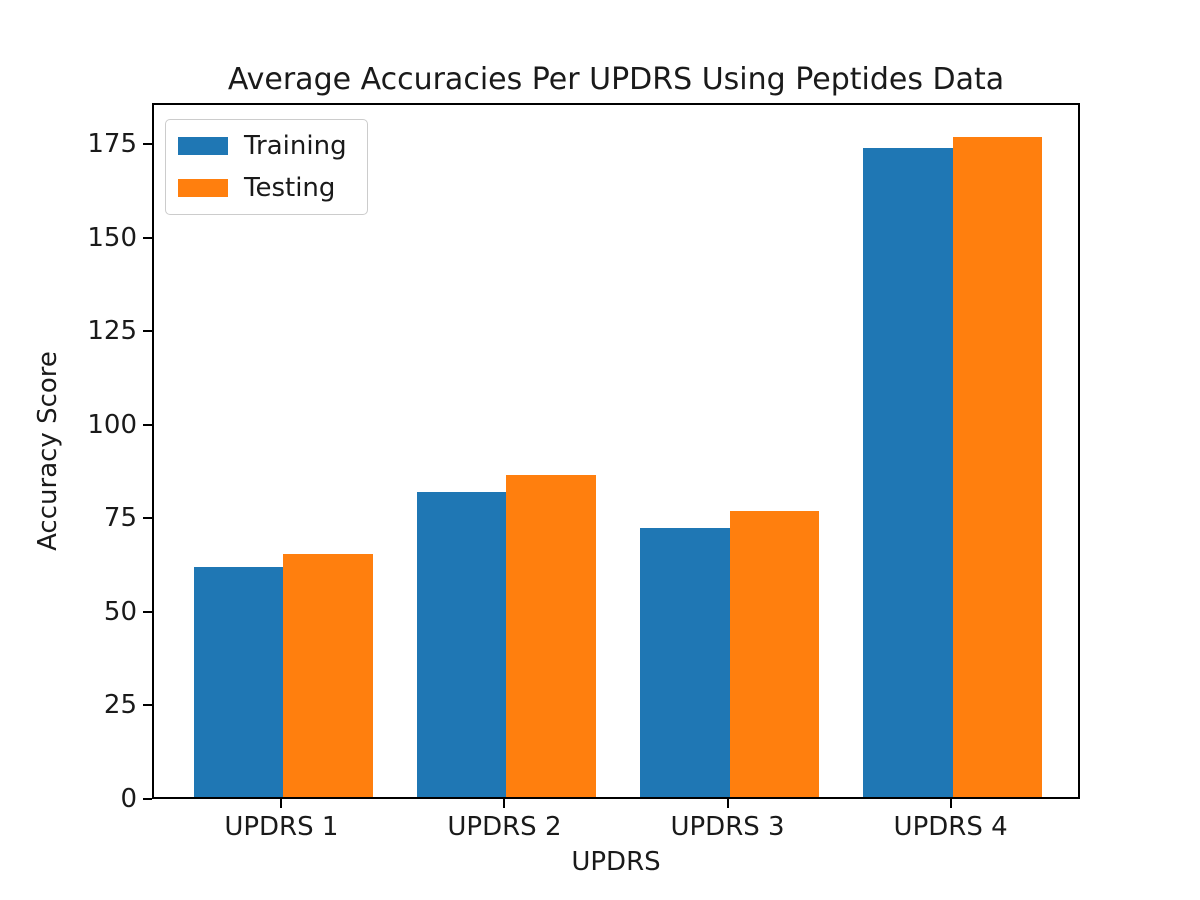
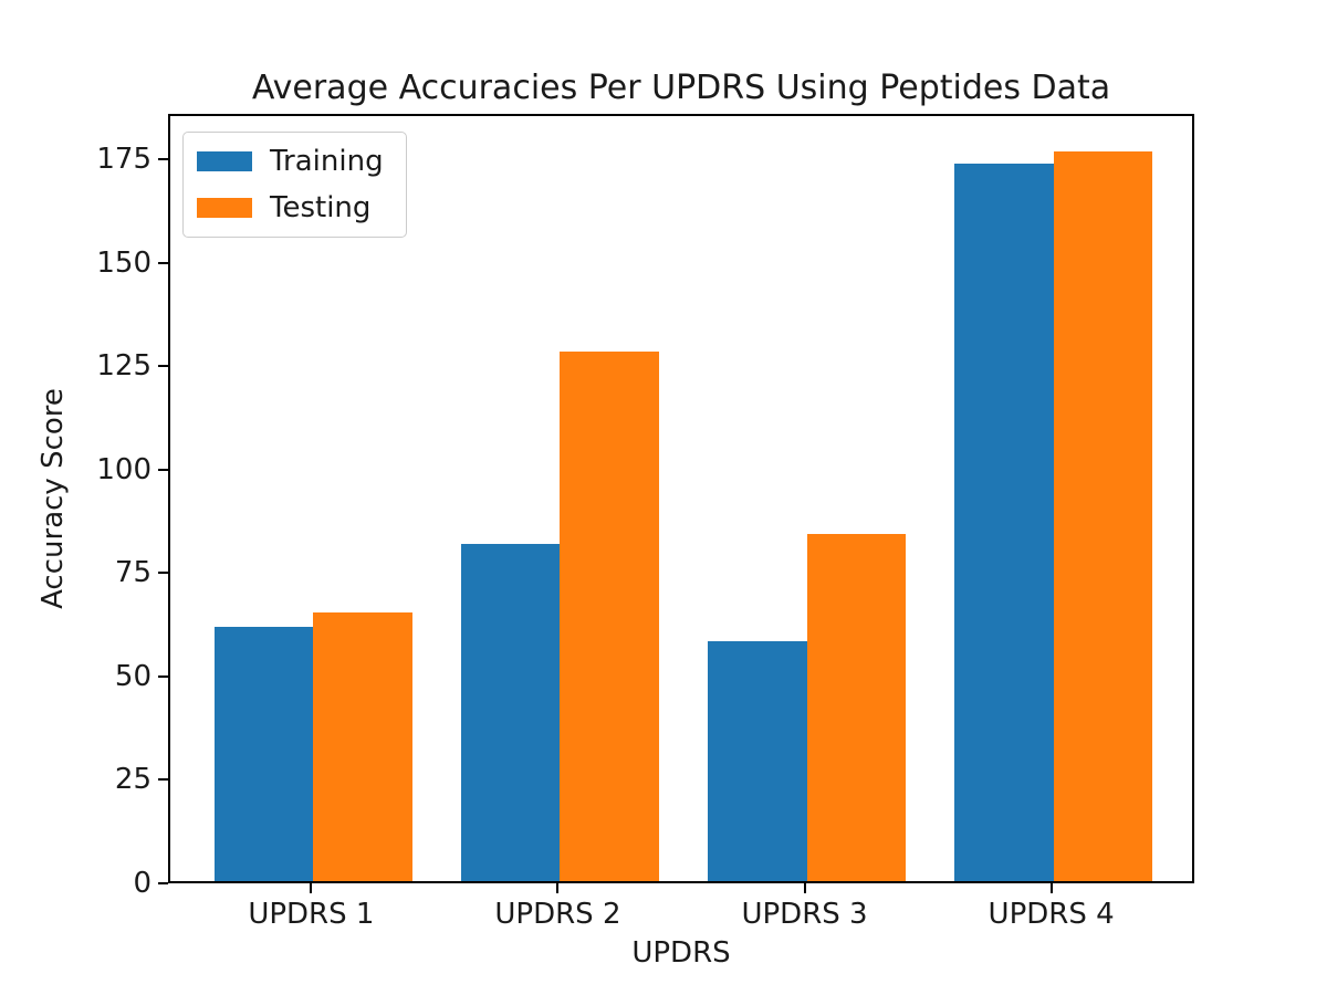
Testing/UPDRS 2: 86 -> 128
Training/UPDRS 3: 72 -> 58
Testing/UPDRS 3: 76 -> 84
